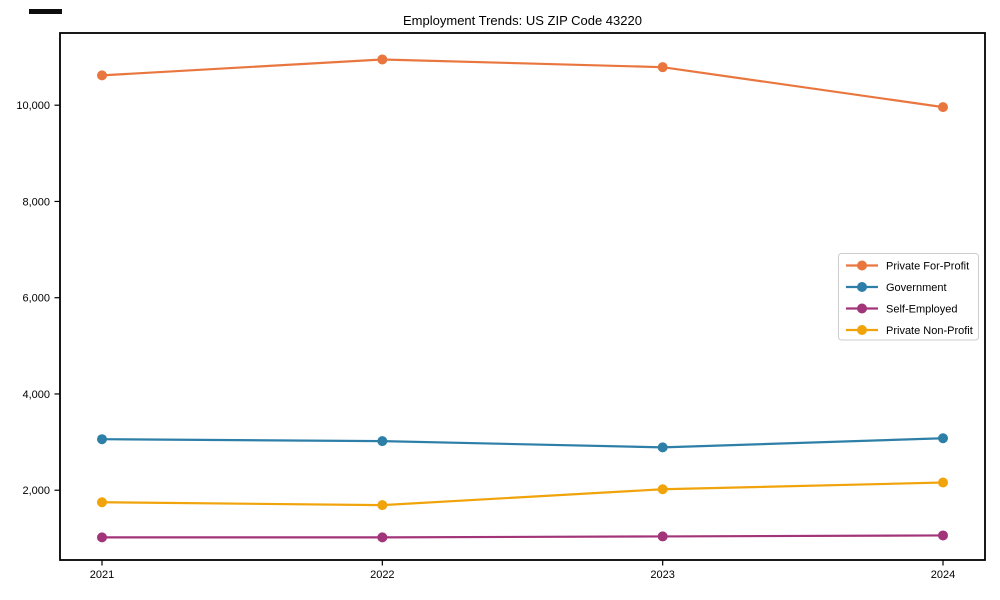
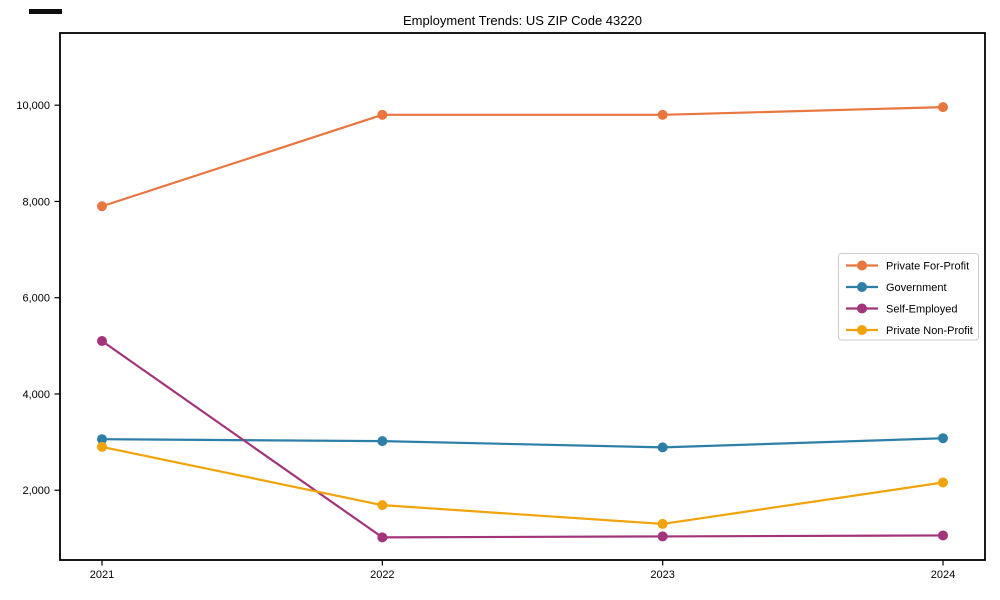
Private For-Profit/2021: 10600 -> 7900
Self-Employed/2021: 1000 -> 5100
Private Non-Profit/2021: 1800 -> 2900
Private For-Profit/2022: 11000 -> 9800
Private For-Profit/2023: 10800 -> 9800
Private Non-Profit/2023: 2000 -> 1300
